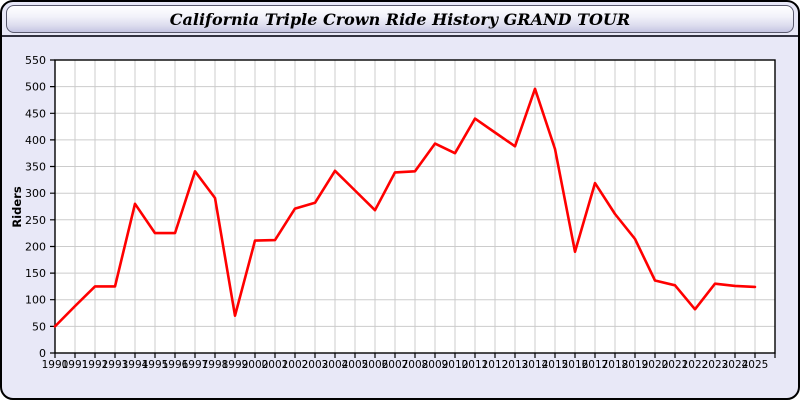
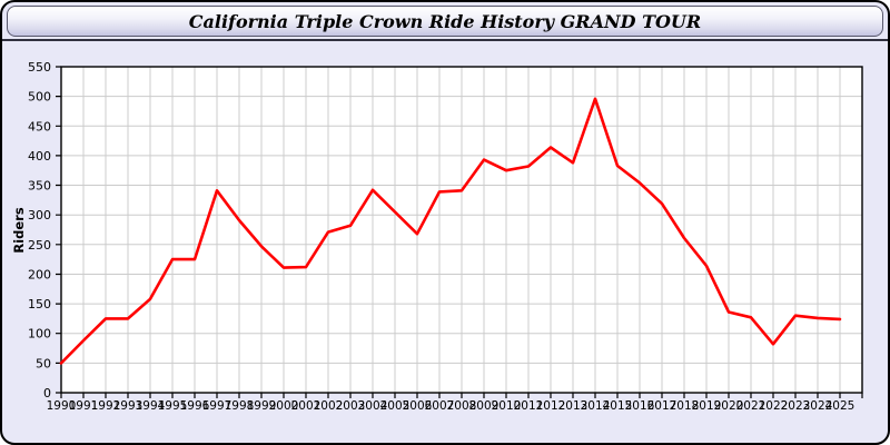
1994: 280 -> 160
1999: 70 -> 250
2011: 440 -> 380
2016: 190 -> 350
